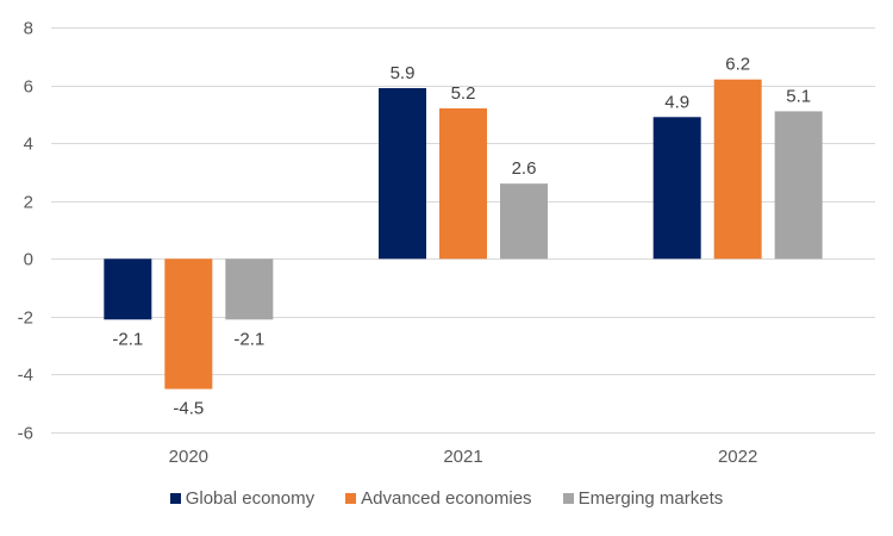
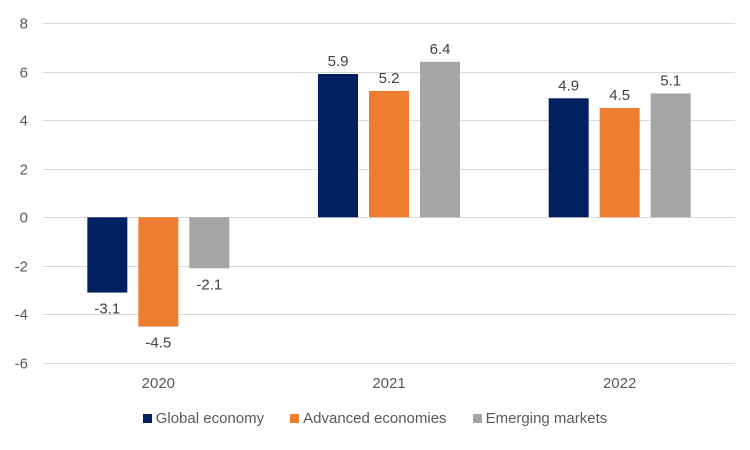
Global economy/2020: -2.1 -> -3.1
Emerging markets/2021: 2.6 -> 6.4
Advanced economies/2022: 6.2 -> 4.5
